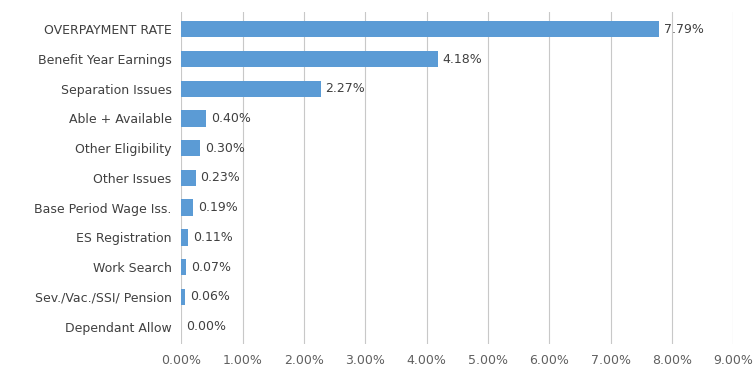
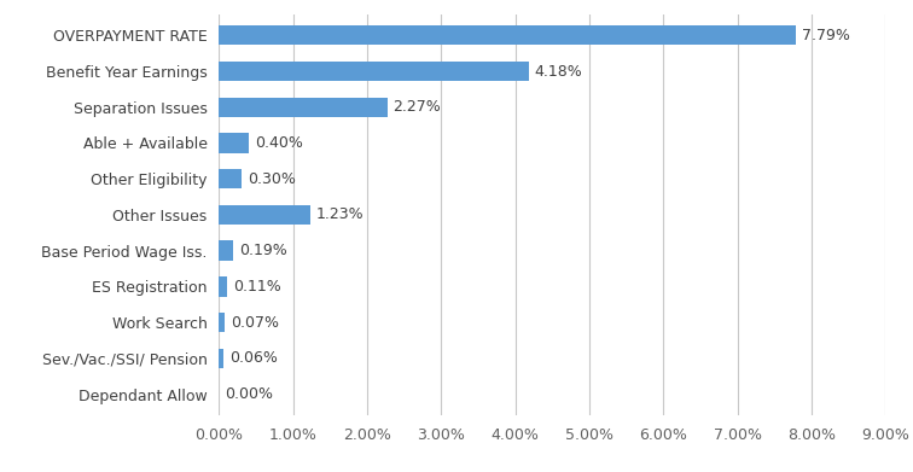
Other Issues: 0.23% -> 1.23%
